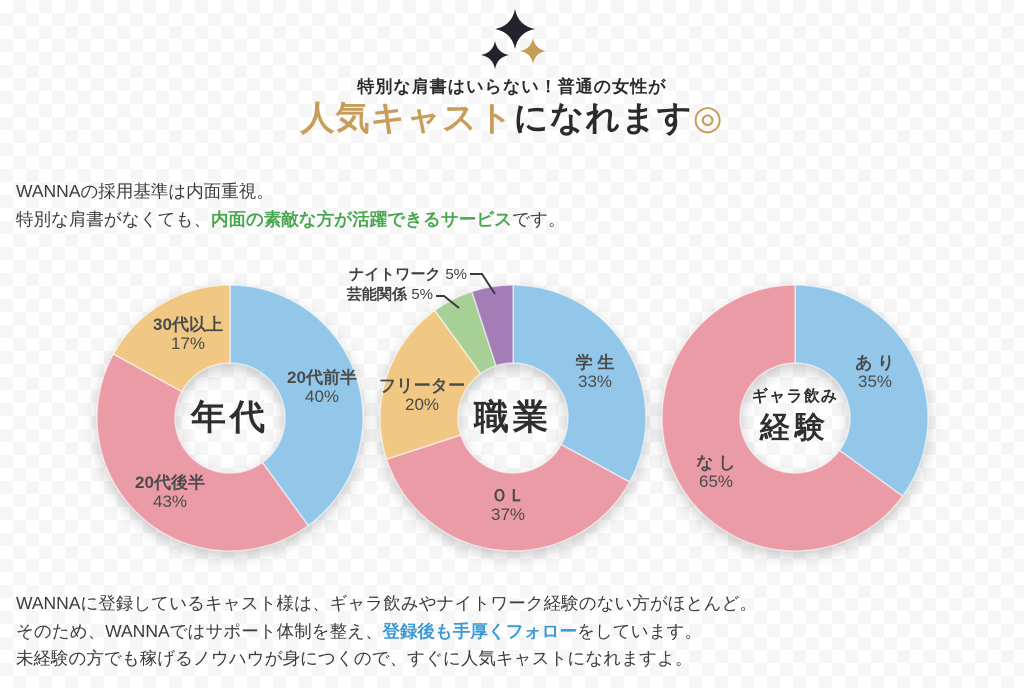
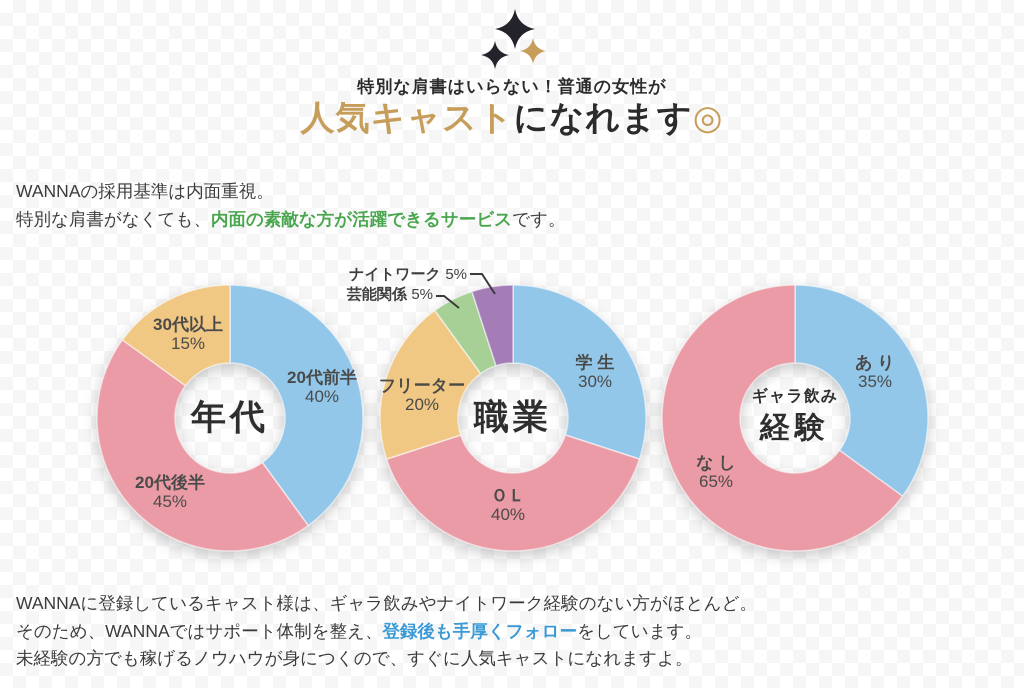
年代/20代後半: 43% -> 45%
年代/30代以上: 17% -> 15%
職業/学 生: 33% -> 30%
職業/ＯＬ: 37% -> 40%
